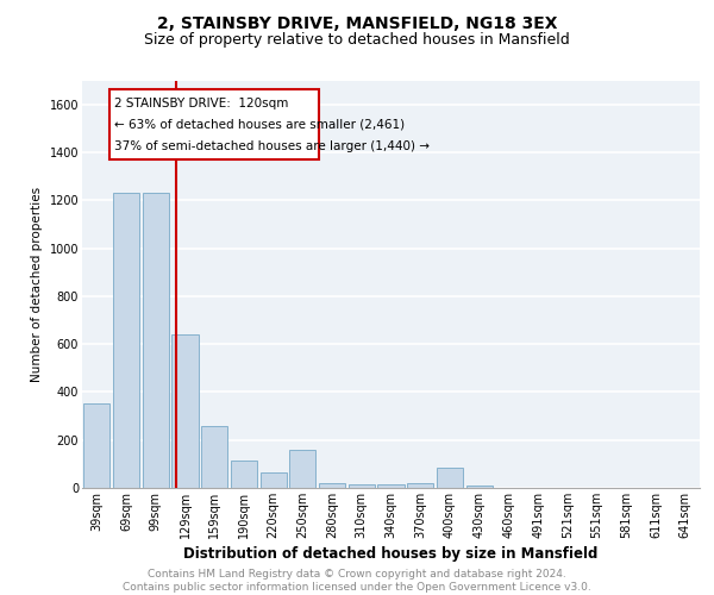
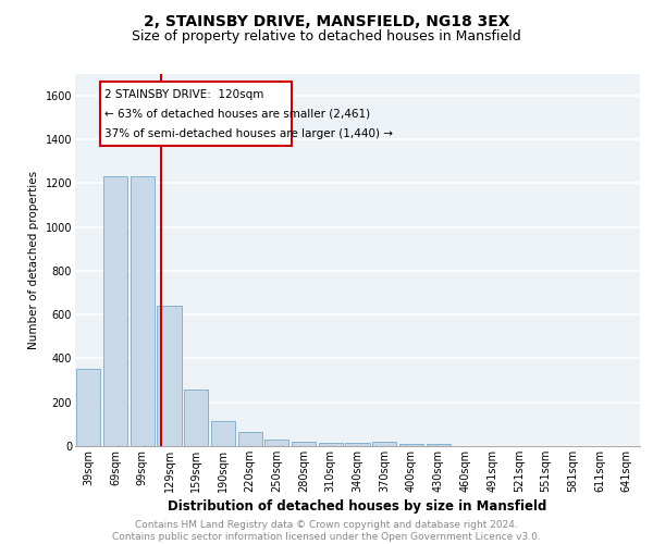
250sqm: 160 -> 30
400sqm: 85 -> 10
